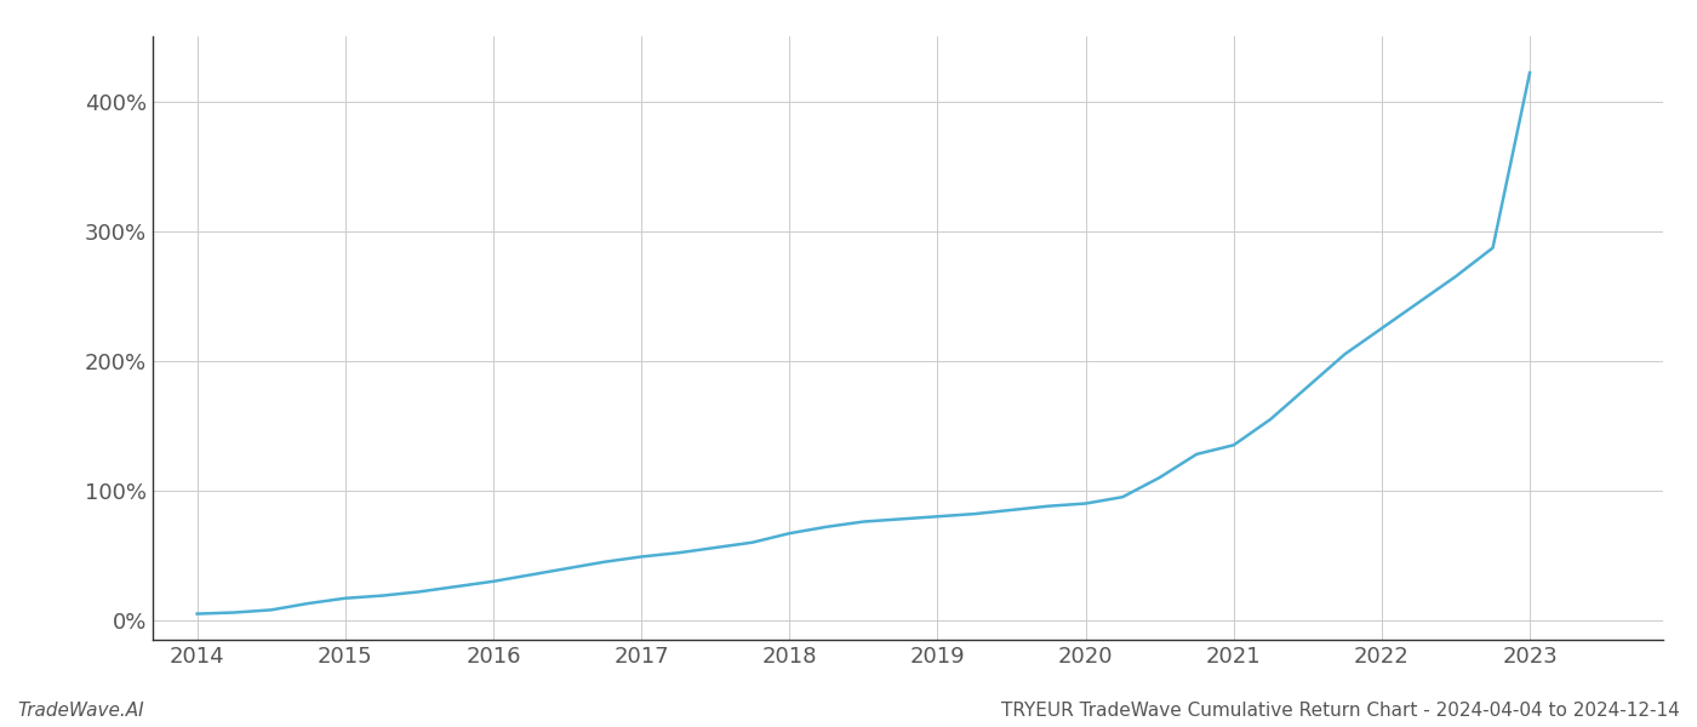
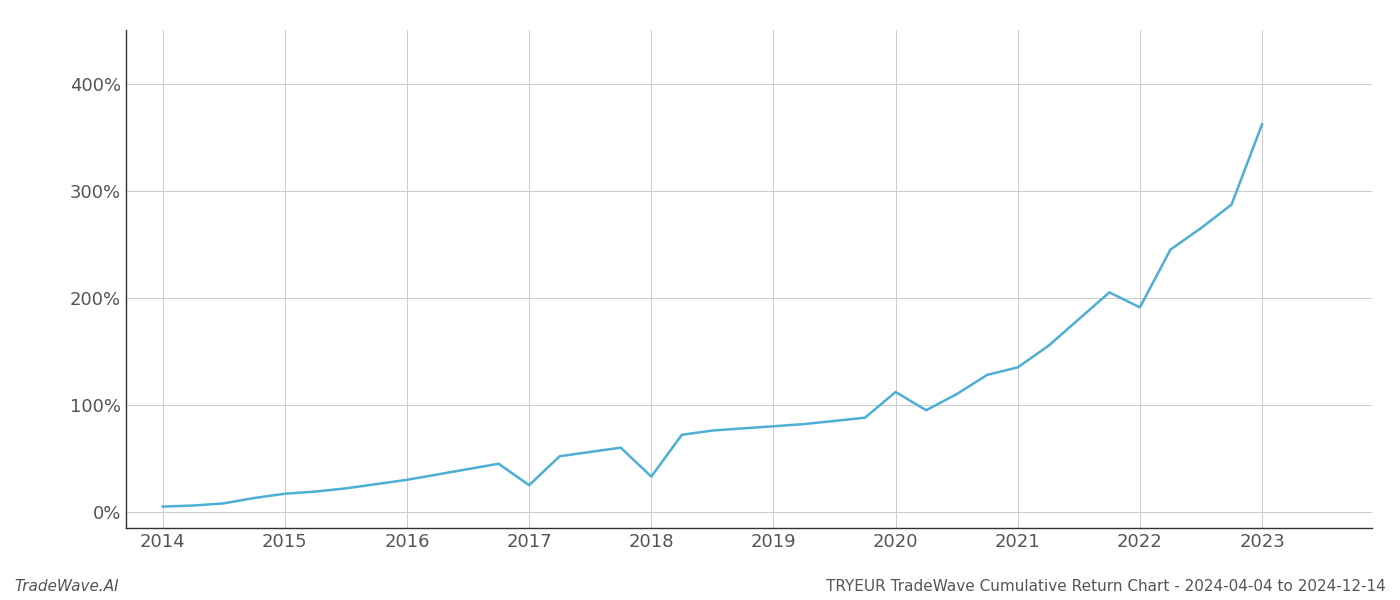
2017: 49% -> 25%
2018: 67% -> 33%
2020: 90% -> 112%
2022: 225% -> 191%
2023: 422% -> 362%
